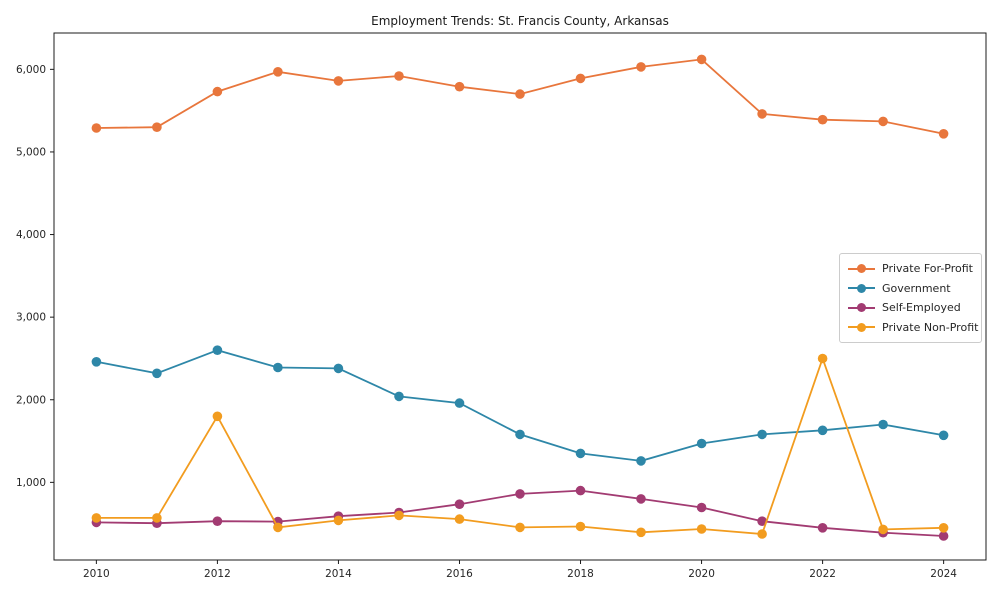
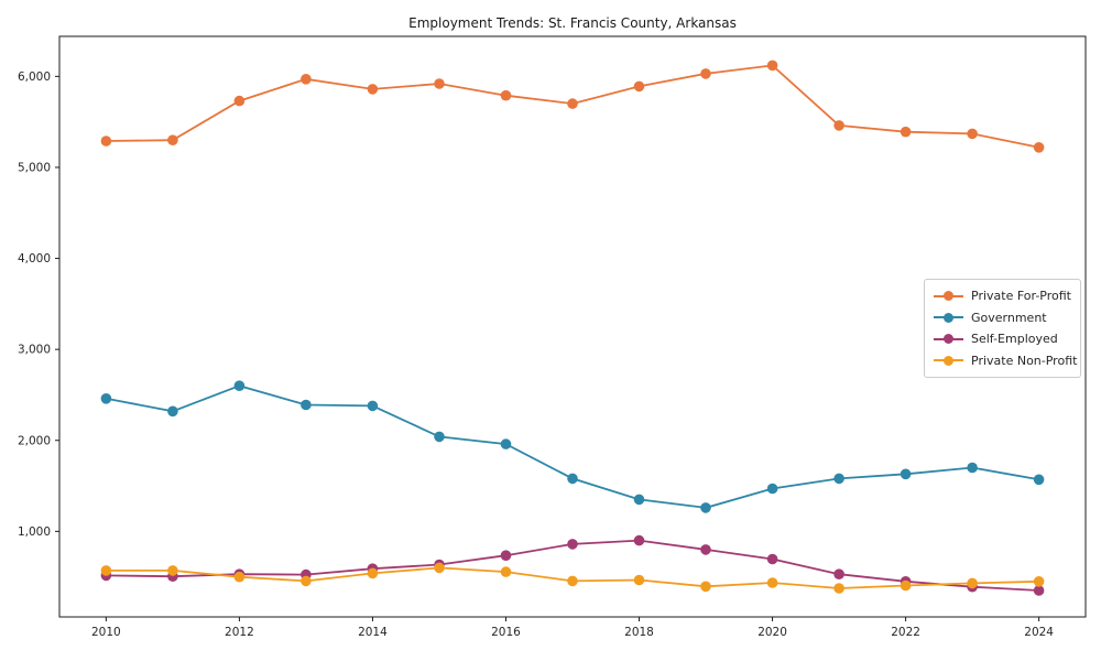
Private Non-Profit/2012: 1800 -> 500
Private Non-Profit/2022: 2500 -> 400
